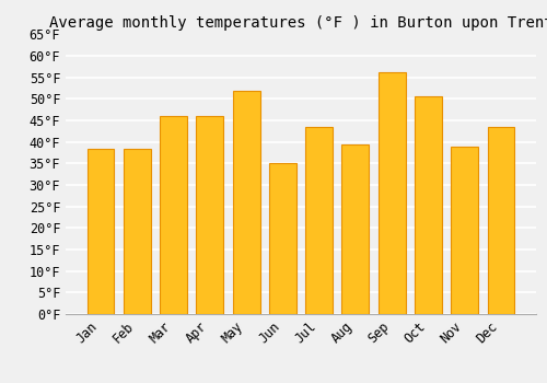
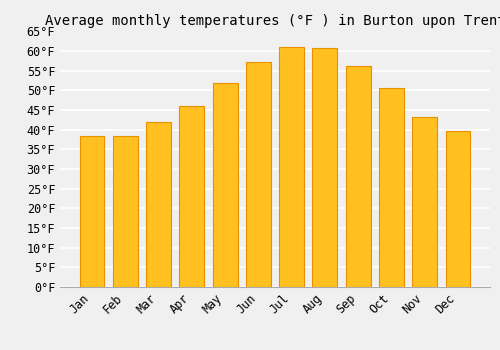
Mar: 46.0°F -> 42.1°F
Jun: 35.0°F -> 57.2°F
Jul: 43.5°F -> 61.0°F
Aug: 39.5°F -> 60.8°F
Nov: 39.0°F -> 43.3°F
Dec: 43.5°F -> 39.6°F
